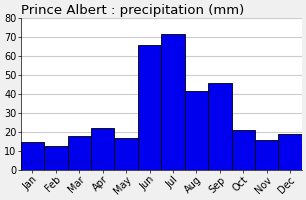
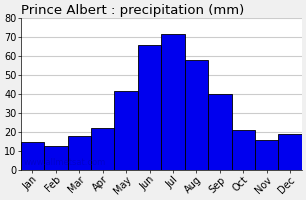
May: 17 -> 42
Aug: 42 -> 58
Sep: 46 -> 40
